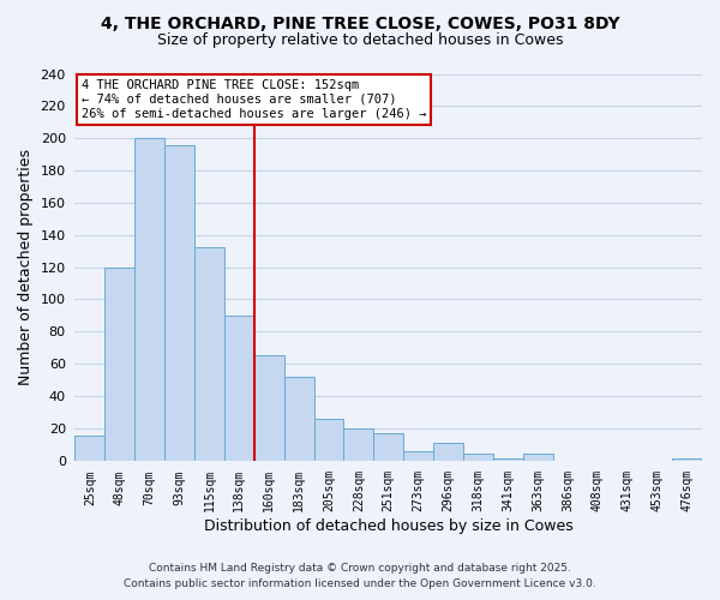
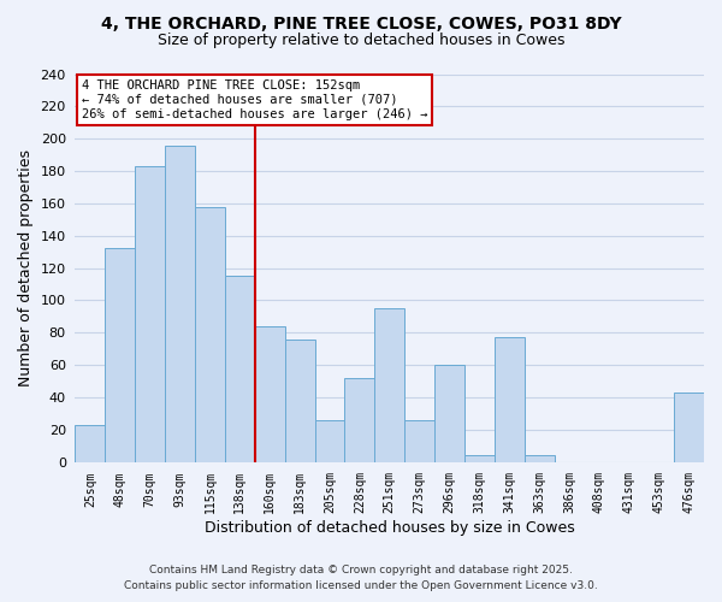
25sqm: 15 -> 23
48sqm: 120 -> 132
70sqm: 200 -> 183
115sqm: 132 -> 158
138sqm: 90 -> 115
160sqm: 65 -> 84
183sqm: 52 -> 76
228sqm: 20 -> 52
251sqm: 17 -> 95
273sqm: 6 -> 26
296sqm: 11 -> 60
341sqm: 1 -> 77
476sqm: 1 -> 43
